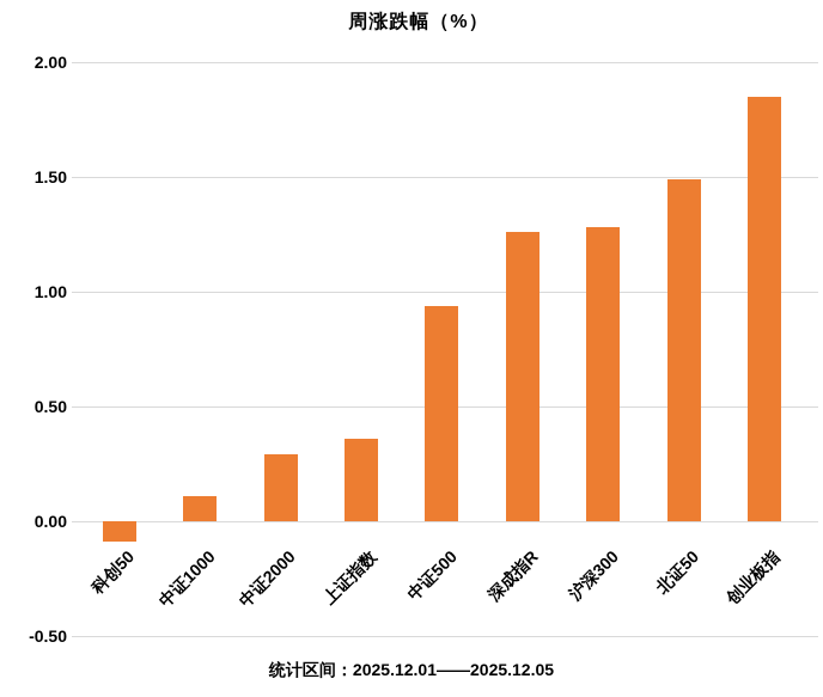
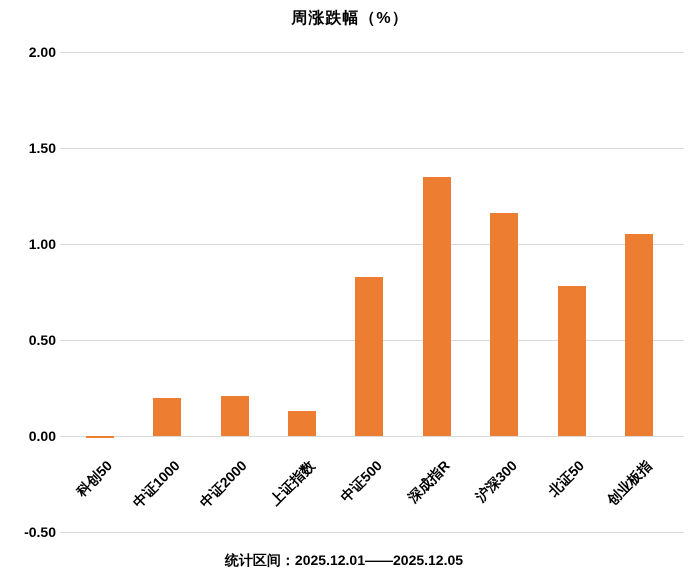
科创50: -0.09 -> -0.01
中证1000: 0.11 -> 0.20
中证2000: 0.29 -> 0.21
上证指数: 0.36 -> 0.13
中证500: 0.94 -> 0.83
深成指R: 1.26 -> 1.35
沪深300: 1.28 -> 1.16
北证50: 1.49 -> 0.78
创业板指: 1.85 -> 1.05
